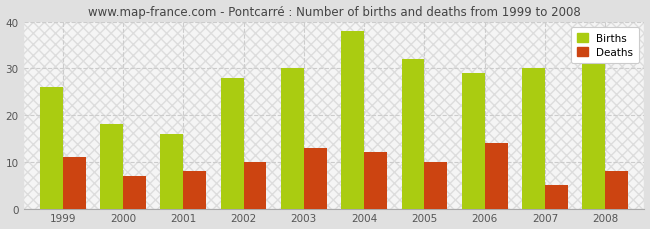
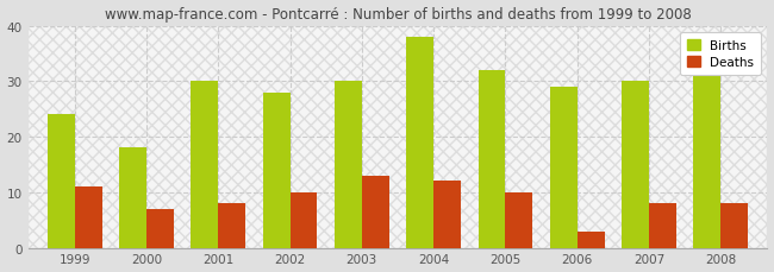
Births/1999: 26 -> 24
Births/2001: 16 -> 30
Deaths/2006: 14 -> 3
Deaths/2007: 5 -> 8
